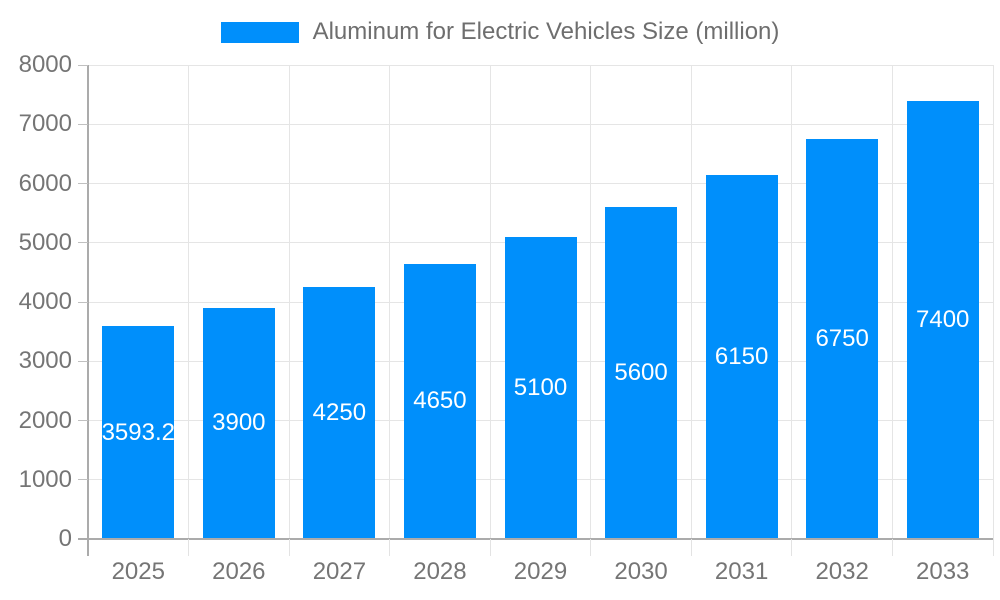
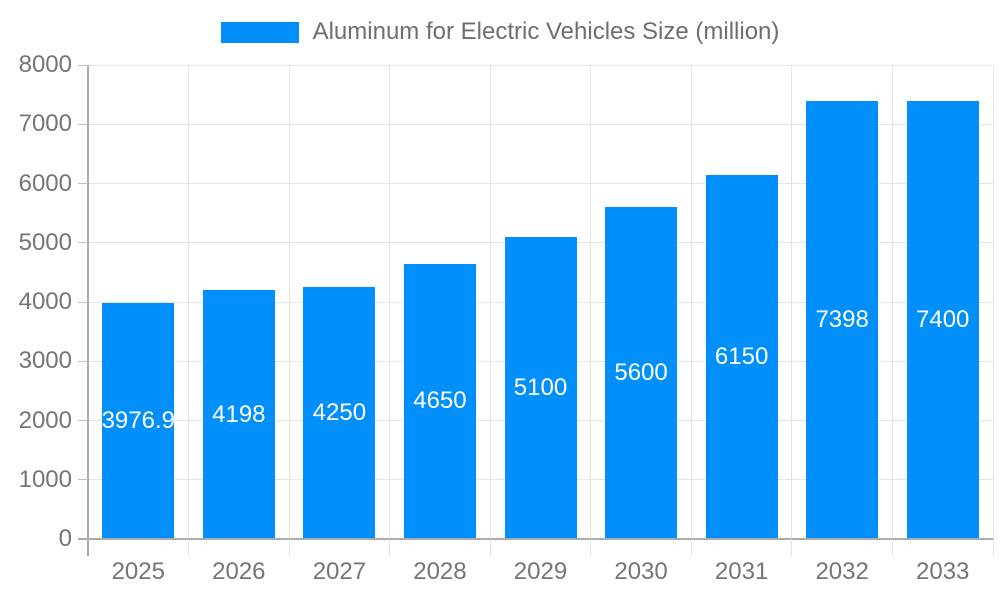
2025: 3593.2 -> 3976.9
2026: 3900 -> 4198
2032: 6750 -> 7398
